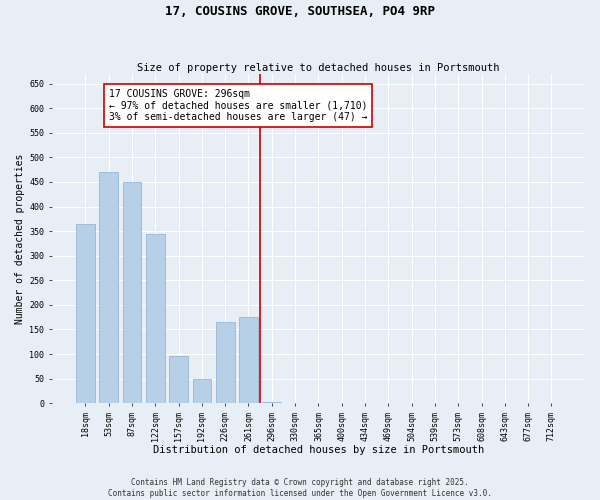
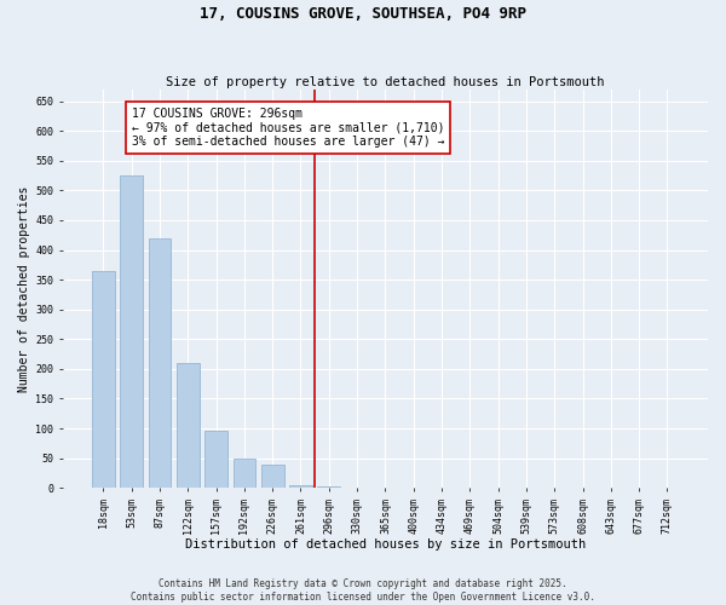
53sqm: 470 -> 525
87sqm: 450 -> 420
122sqm: 345 -> 210
226sqm: 165 -> 40
261sqm: 175 -> 5
